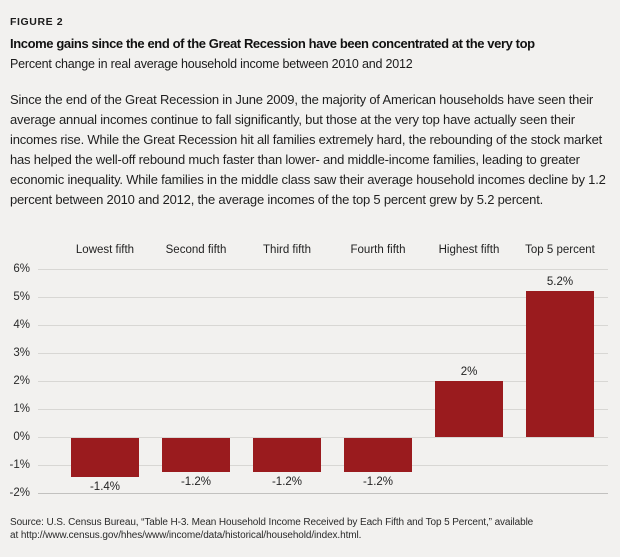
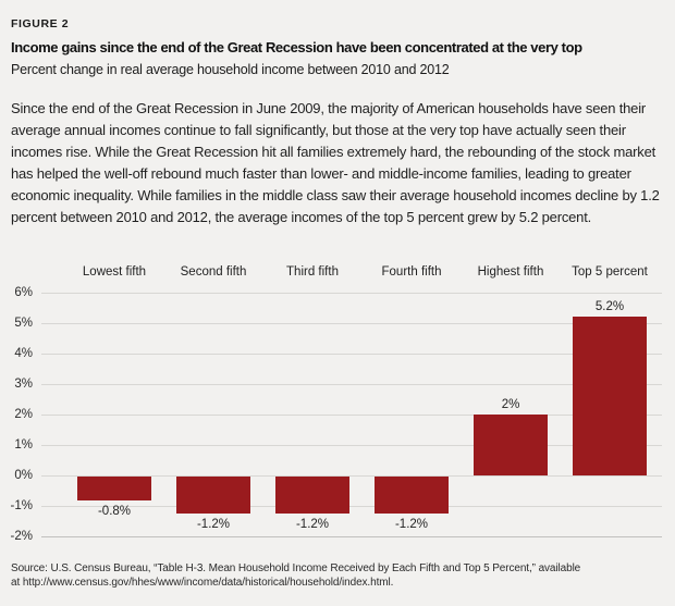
Lowest fifth: -1.4% -> -0.8%
